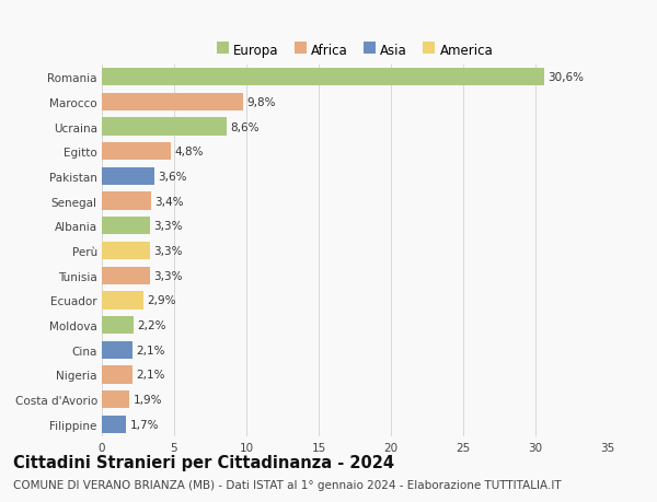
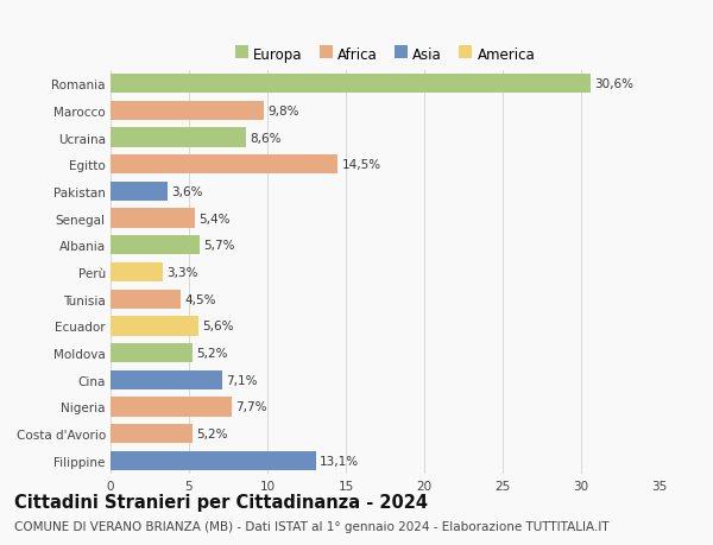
Egitto: 4,8% -> 14,5%
Senegal: 3,4% -> 5,4%
Albania: 3,3% -> 5,7%
Tunisia: 3,3% -> 4,5%
Ecuador: 2,9% -> 5,6%
Moldova: 2,2% -> 5,2%
Cina: 2,1% -> 7,1%
Nigeria: 2,1% -> 7,7%
Costa d'Avorio: 1,9% -> 5,2%
Filippine: 1,7% -> 13,1%
